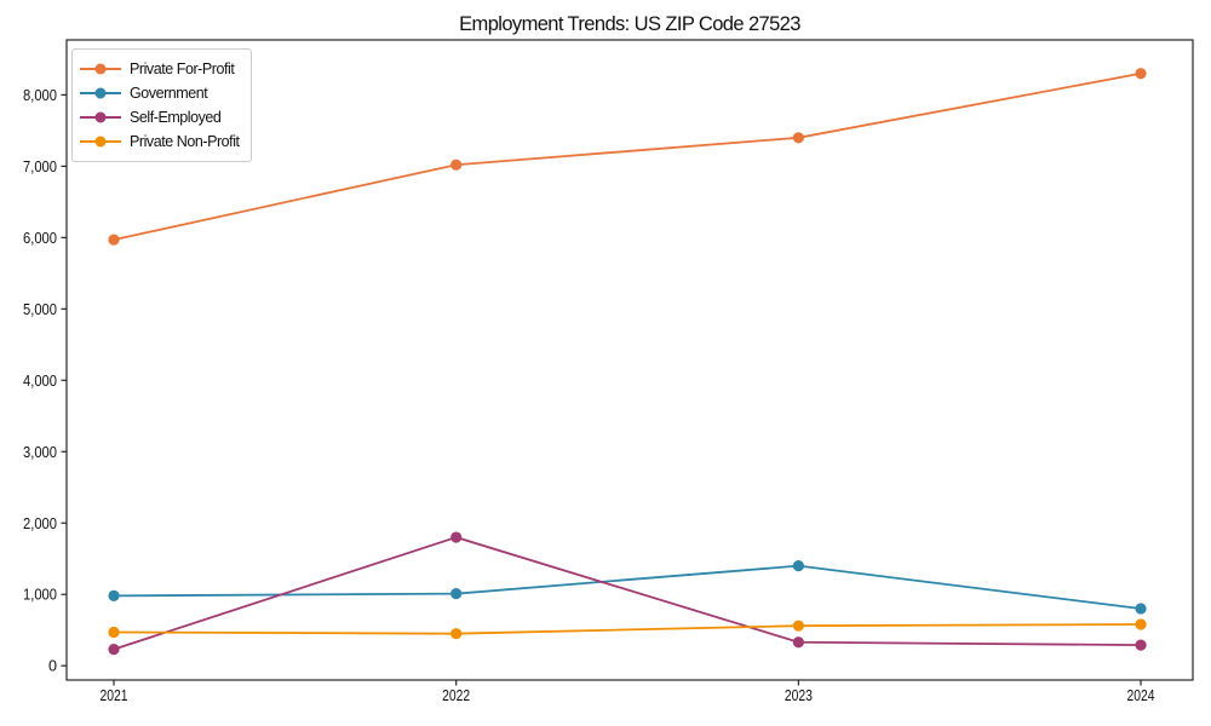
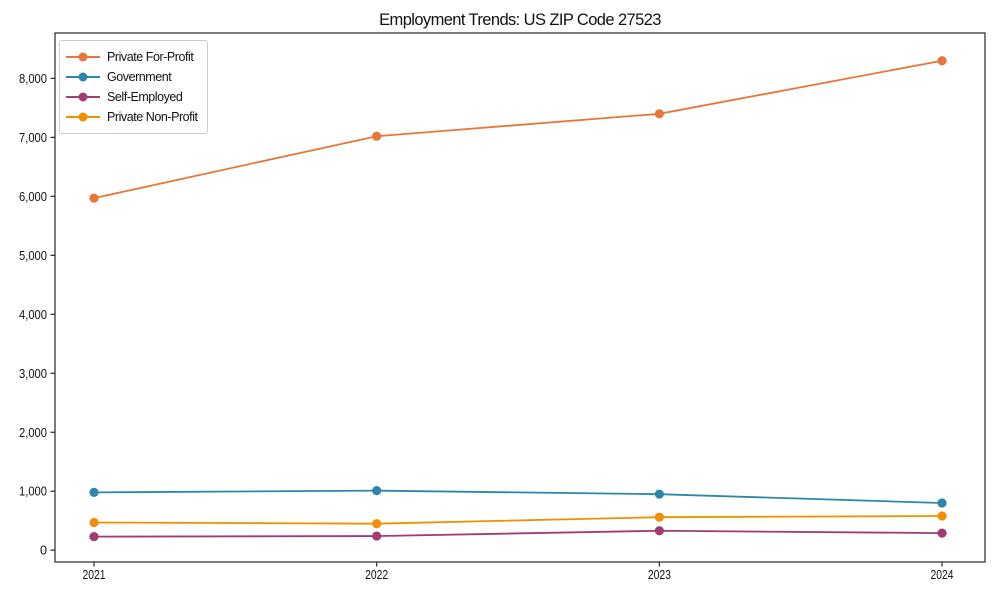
Self-Employed/2022: 1800 -> 200
Government/2023: 1400 -> 1000
